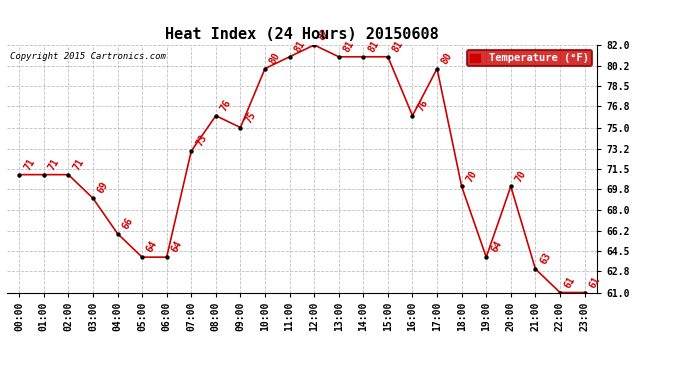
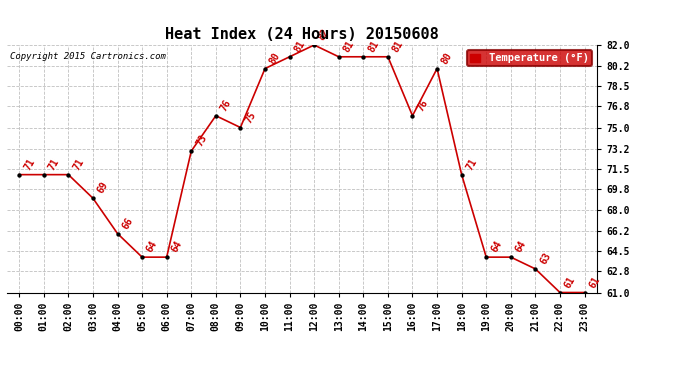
18:00: 70 -> 71
20:00: 70 -> 64
